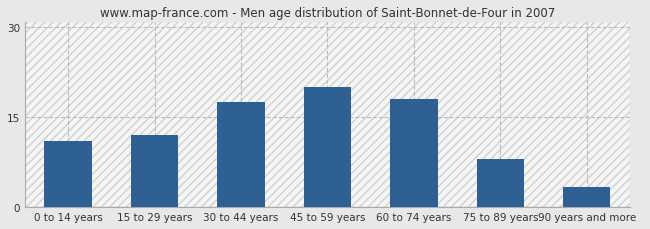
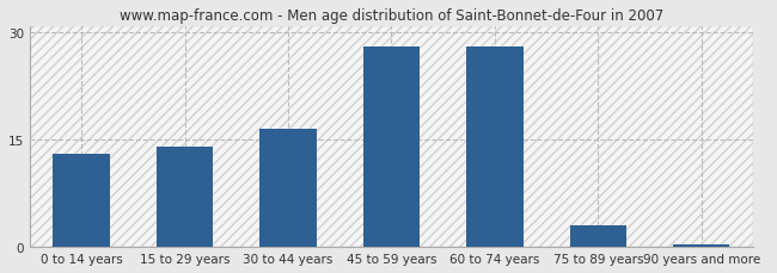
0 to 14 years: 11.0 -> 13.0
15 to 29 years: 12.0 -> 14.0
30 to 44 years: 17.6 -> 16.5
45 to 59 years: 20.0 -> 28.0
60 to 74 years: 18.0 -> 28.0
75 to 89 years: 8.0 -> 3.0
90 years and more: 3.4 -> 0.3
